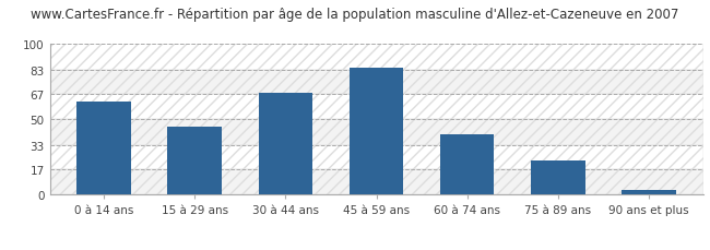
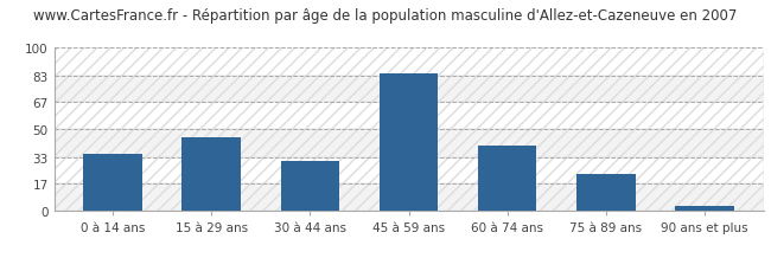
0 à 14 ans: 62 -> 35
30 à 44 ans: 68 -> 31
